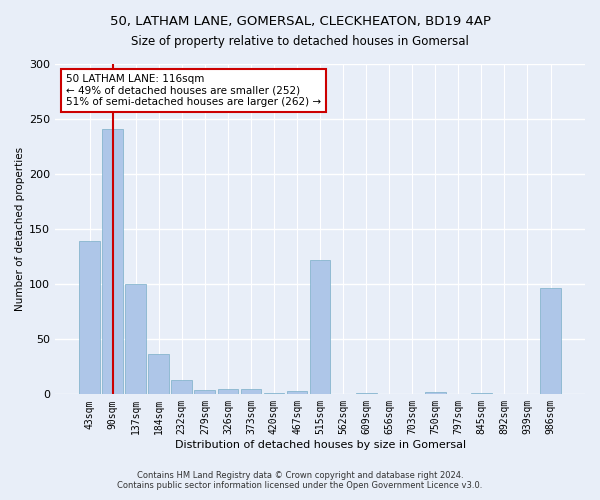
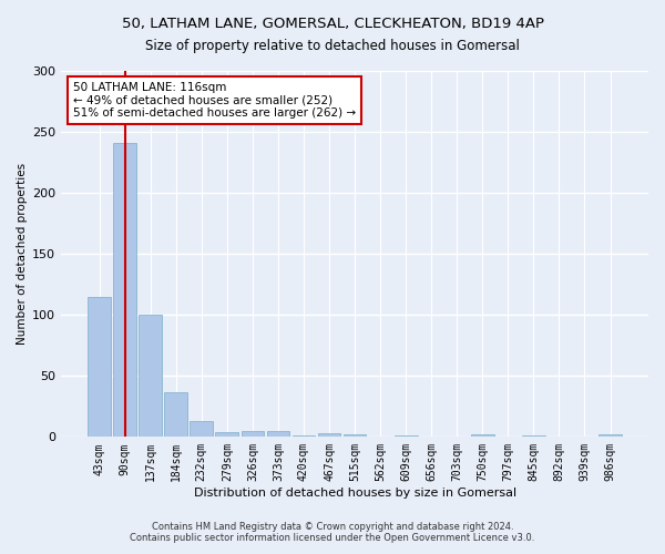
43sqm: 139 -> 115
515sqm: 122 -> 2
986sqm: 97 -> 2
